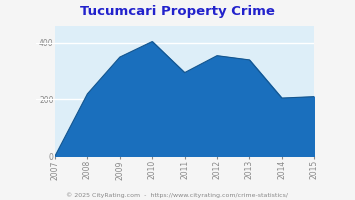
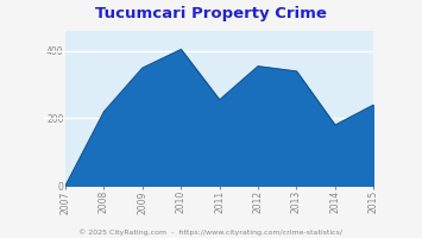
2011: 295 -> 255
2014: 205 -> 180
2015: 210 -> 240
